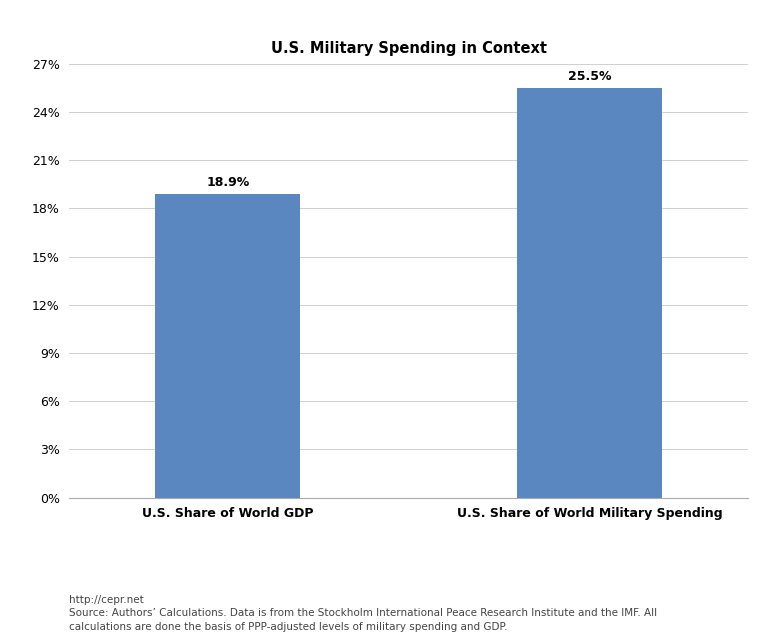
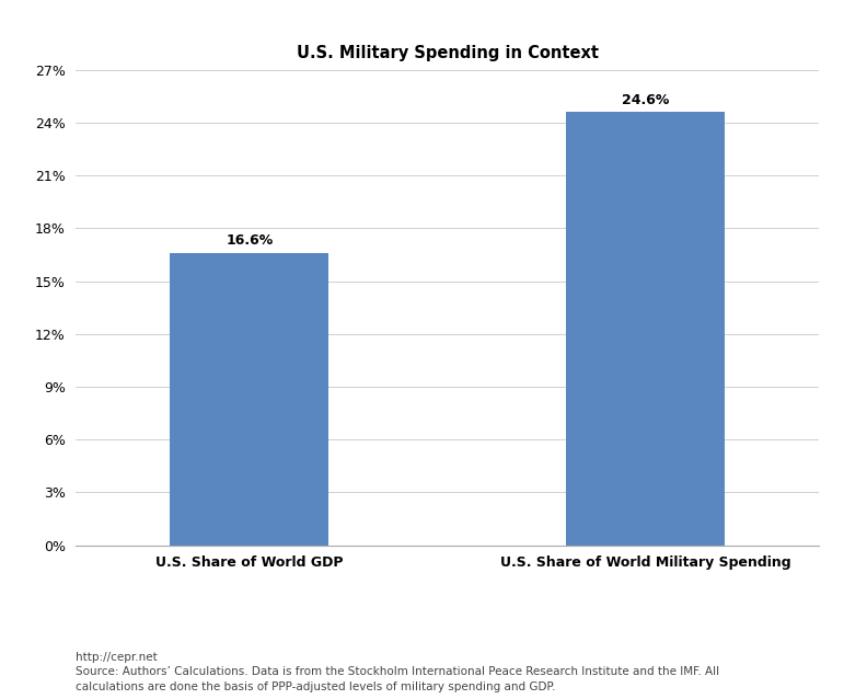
U.S. Share of World GDP: 18.9% -> 16.6%
U.S. Share of World Military Spending: 25.5% -> 24.6%
